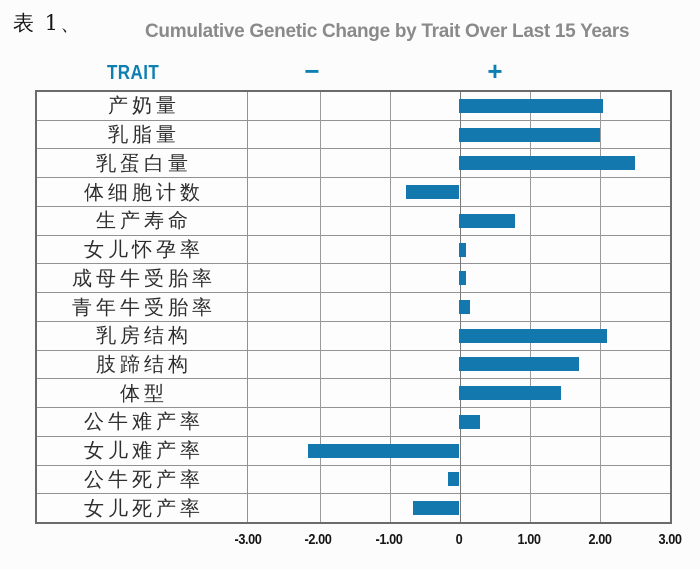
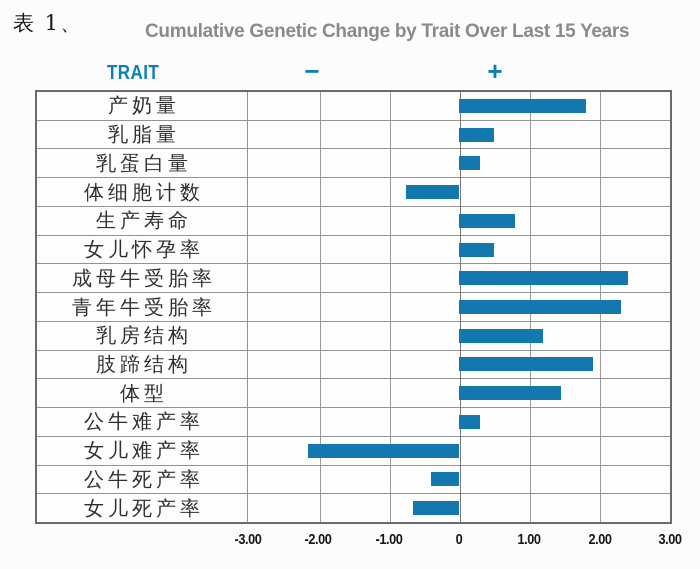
产奶量: 2.0 -> 1.8
乳脂量: 2.0 -> 0.5
乳蛋白量: 2.5 -> 0.3
女儿怀孕率: 0.1 -> 0.5
成母牛受胎率: 0.1 -> 2.4
青年牛受胎率: 0.1 -> 2.3
乳房结构: 2.1 -> 1.2
肢蹄结构: 1.7 -> 1.9
公牛死产率: -0.1 -> -0.4
